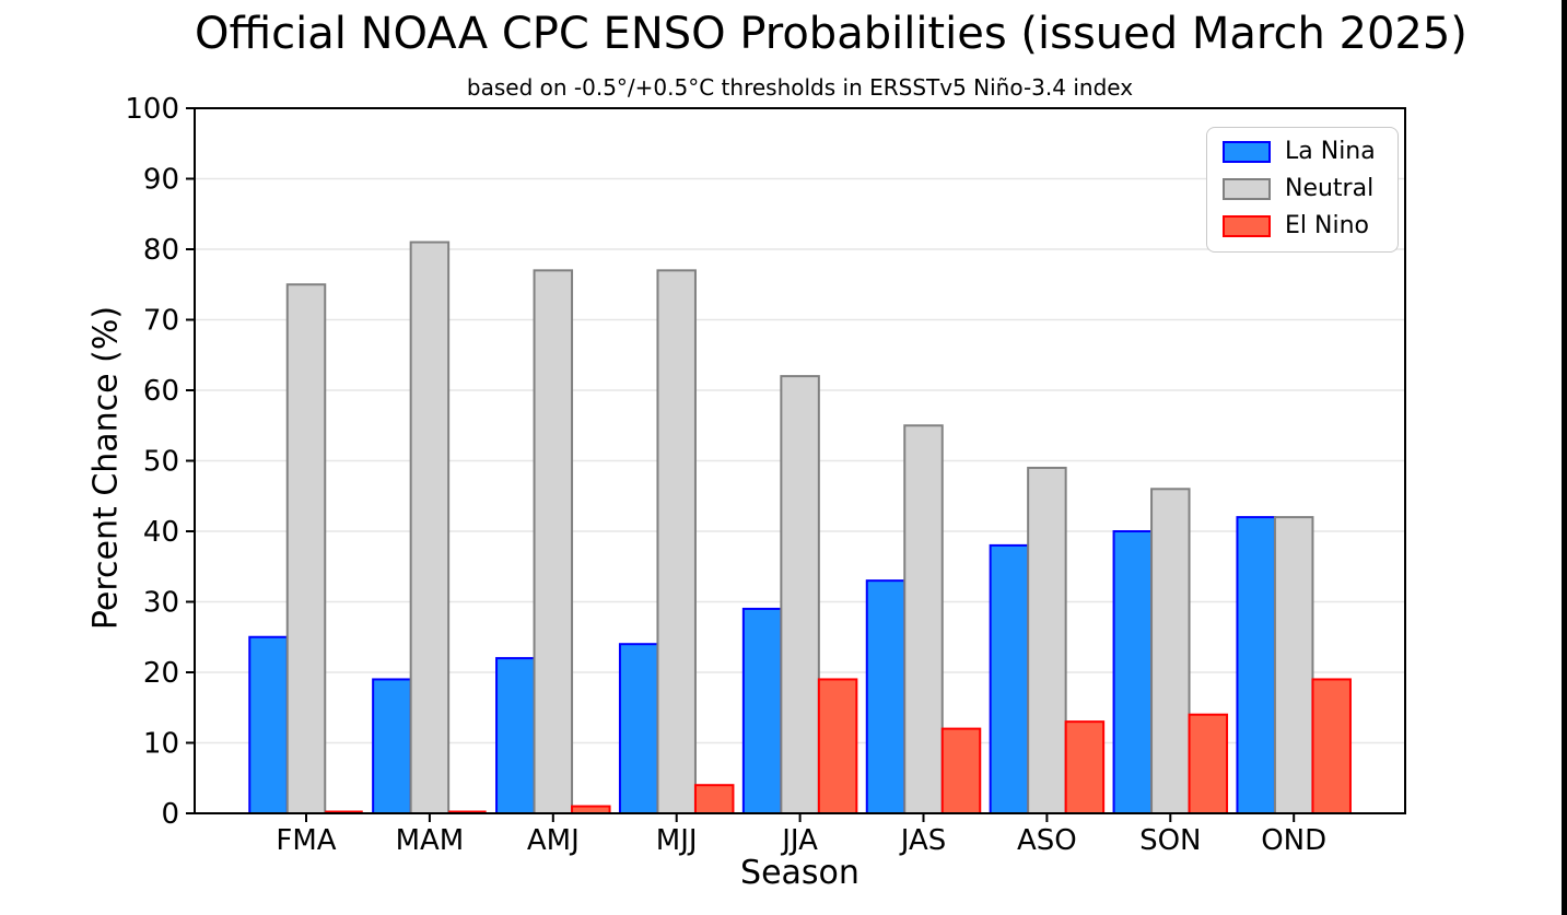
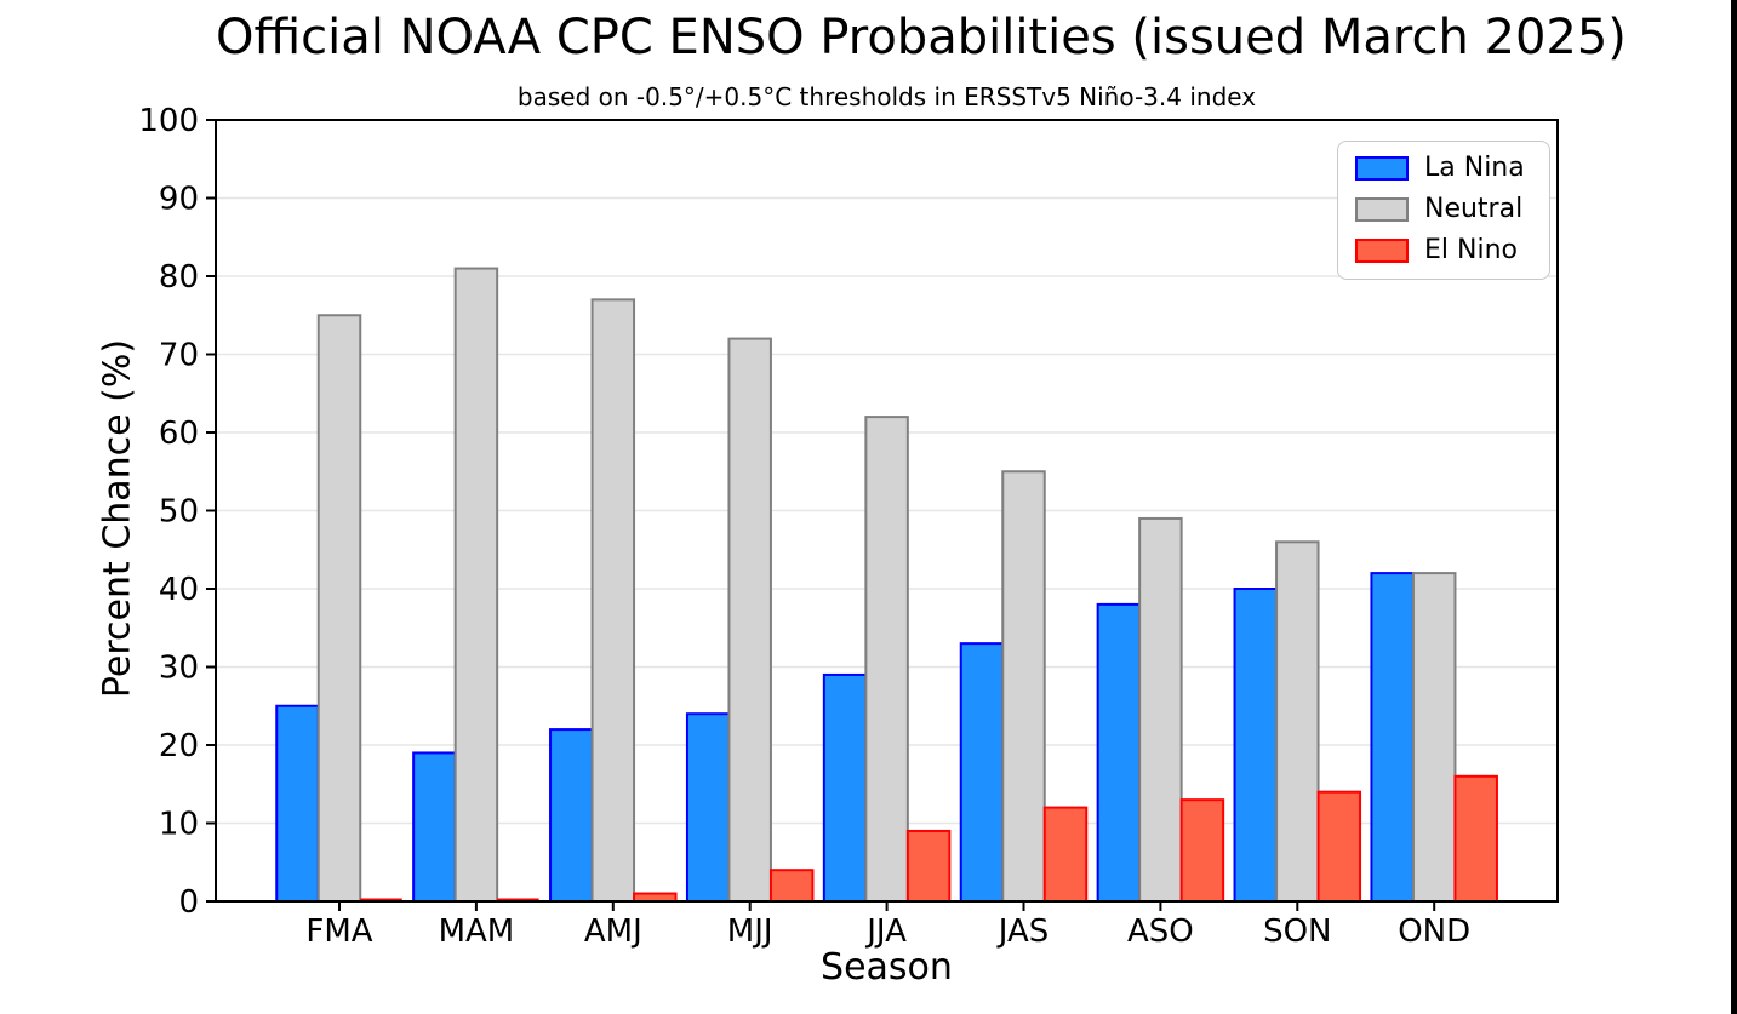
Neutral/MJJ: 77 -> 72
El Nino/JJA: 19 -> 9
El Nino/OND: 19 -> 16
